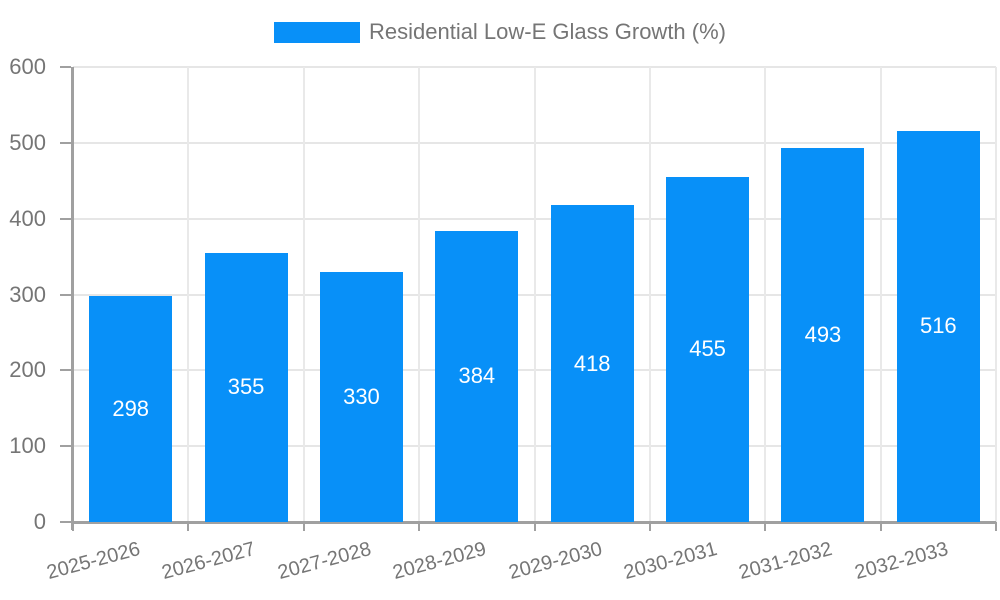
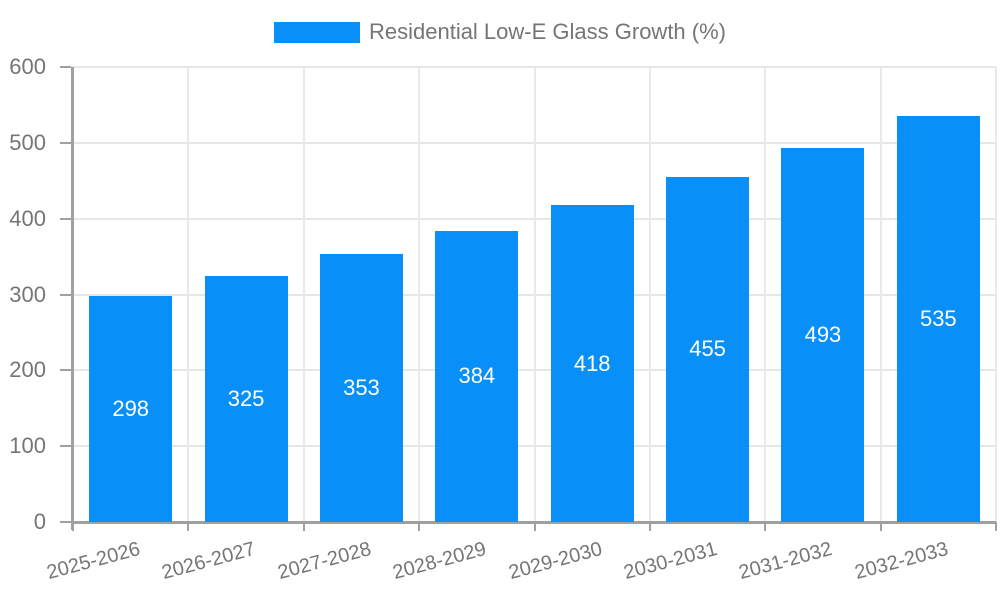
2026-2027: 355 -> 325
2027-2028: 330 -> 353
2032-2033: 516 -> 535
